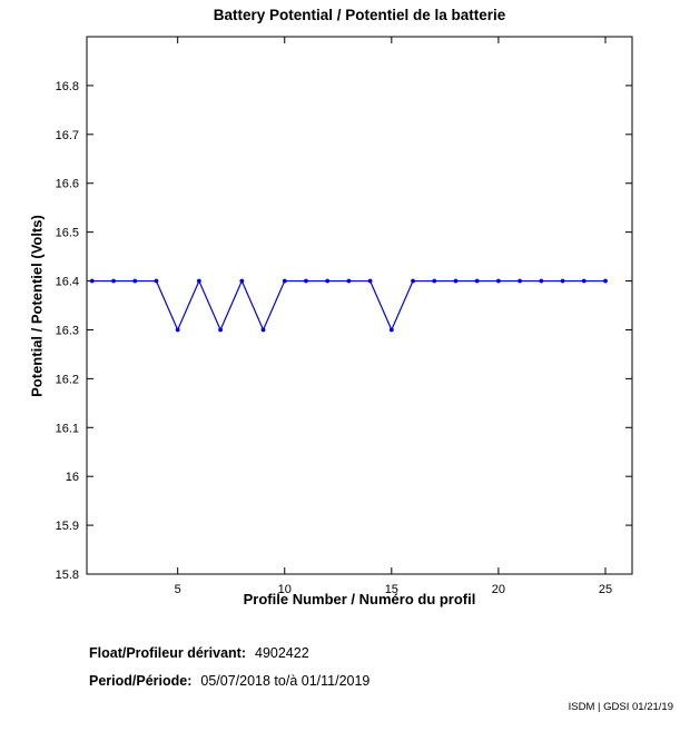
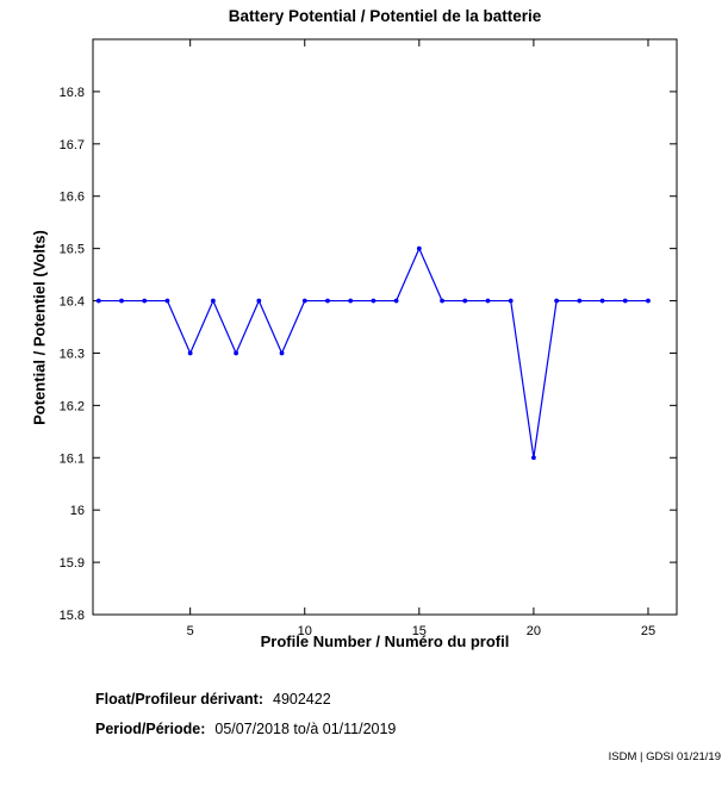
15: 16.3 -> 16.5
20: 16.4 -> 16.1
